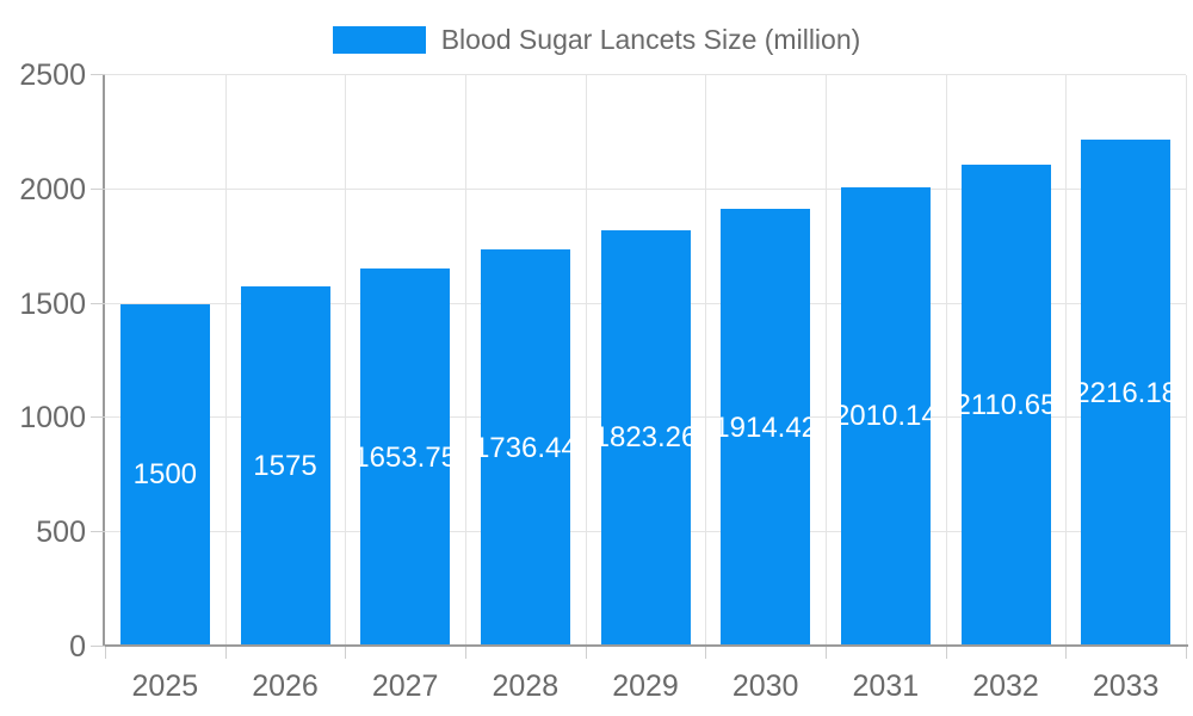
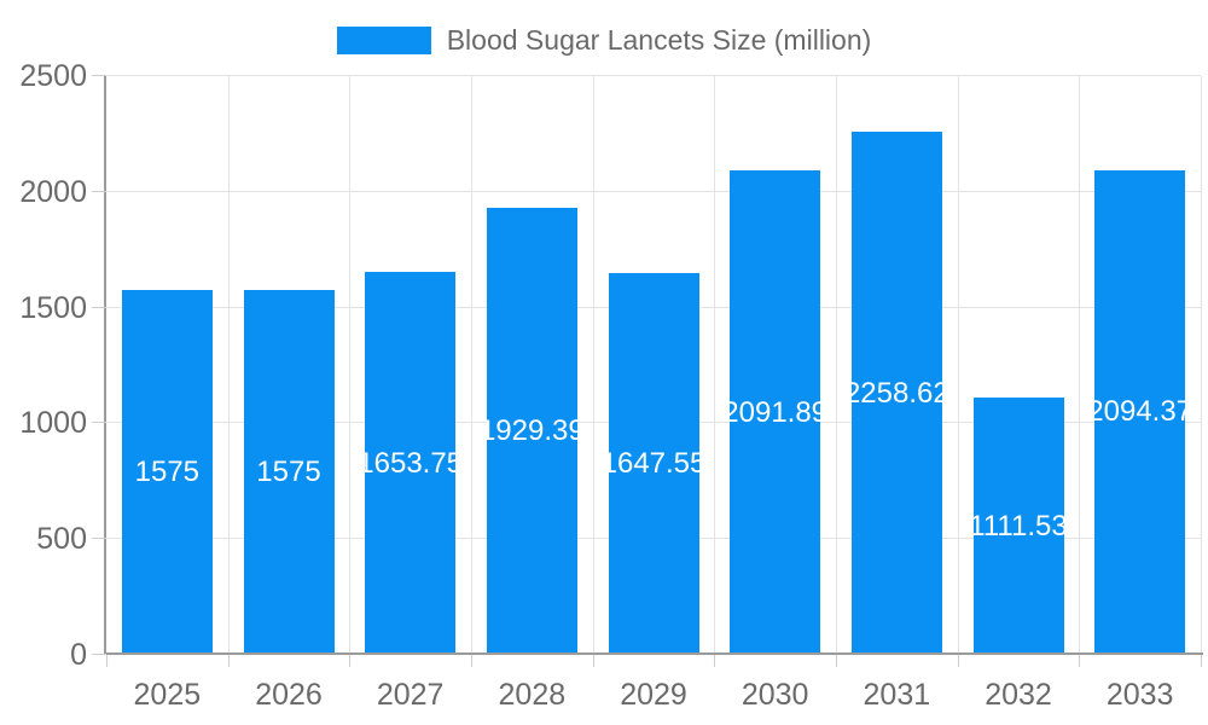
2025: 1500 -> 1575
2028: 1736.44 -> 1929.39
2029: 1823.26 -> 1647.55
2030: 1914.42 -> 2091.89
2031: 2010.14 -> 2258.62
2032: 2110.65 -> 1111.53
2033: 2216.18 -> 2094.37
